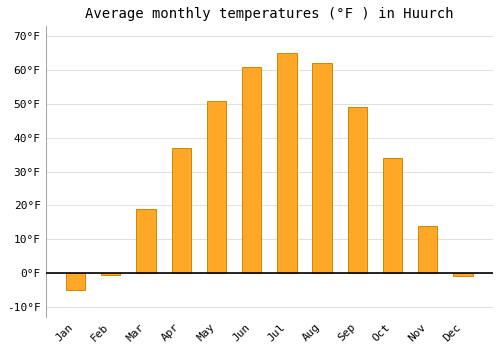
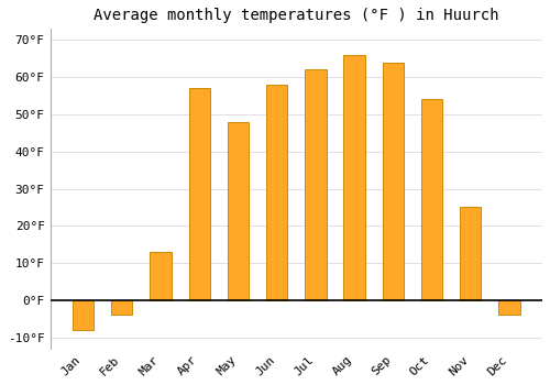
Jan: -5.0°F -> -8.0°F
Feb: -0.5°F -> -4.0°F
Mar: 19.0°F -> 13.0°F
Apr: 37.0°F -> 57.0°F
May: 51.0°F -> 48.0°F
Jun: 61.0°F -> 58.0°F
Jul: 65.0°F -> 62.0°F
Aug: 62.0°F -> 66.0°F
Sep: 49.0°F -> 64.0°F
Oct: 34.0°F -> 54.0°F
Nov: 14.0°F -> 25.0°F
Dec: -1.0°F -> -4.0°F
